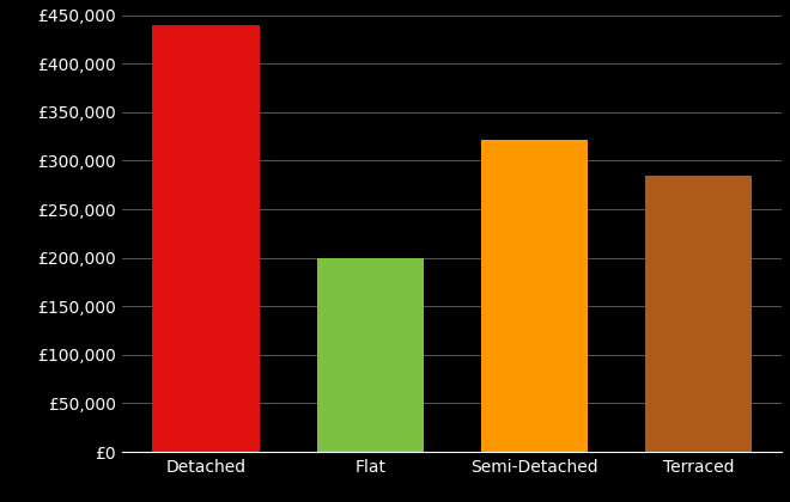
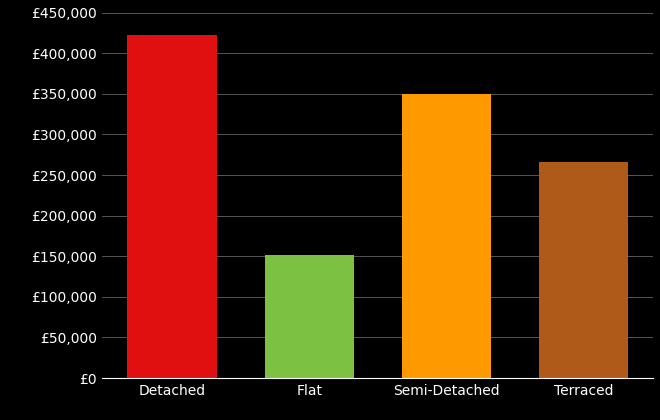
Detached: £440,000 -> £422,000
Flat: £200,000 -> £152,000
Semi-Detached: £322,000 -> £350,000
Terraced: £285,000 -> £266,000
